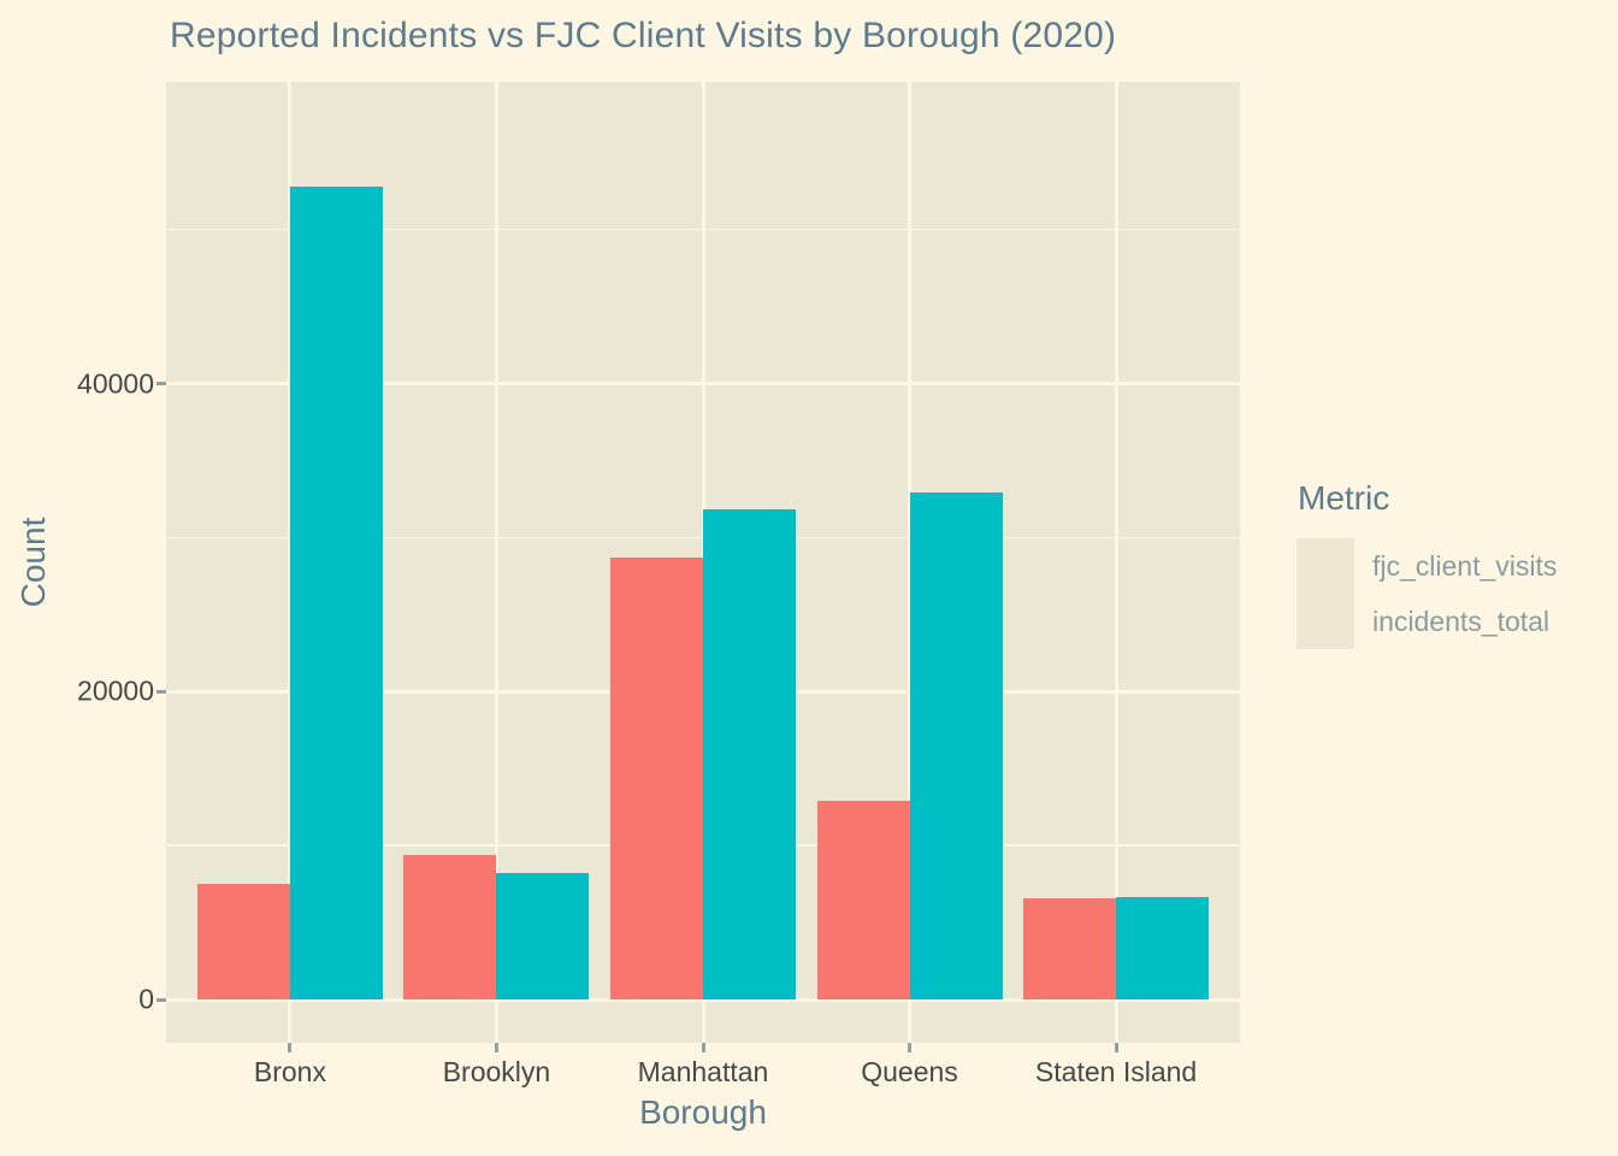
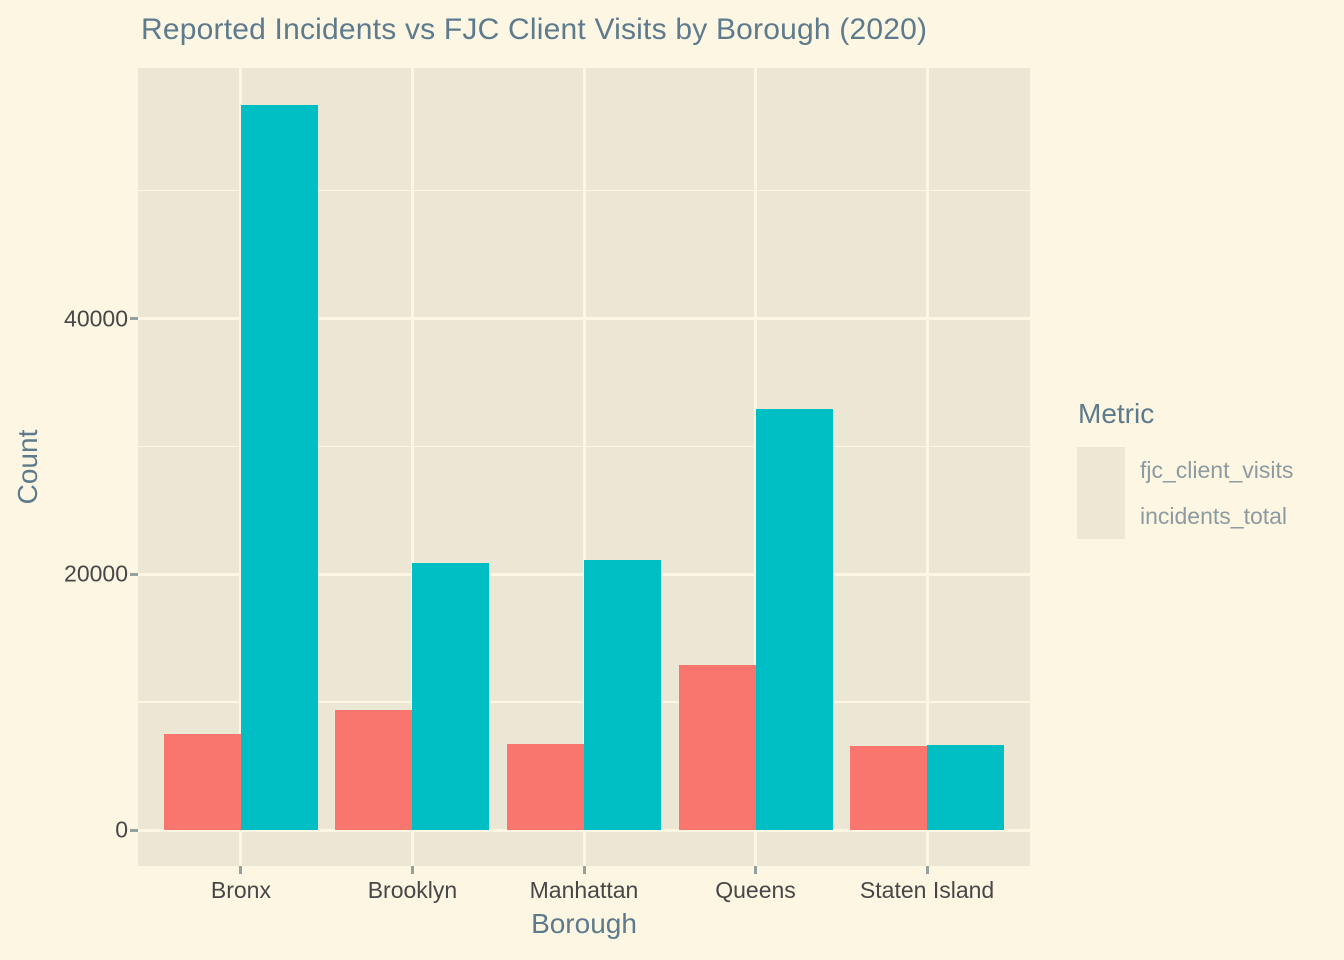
incidents_total/Bronx: 52800 -> 56700
incidents_total/Brooklyn: 8200 -> 20900
fjc_client_visits/Manhattan: 28700 -> 6700
incidents_total/Manhattan: 31800 -> 21100
